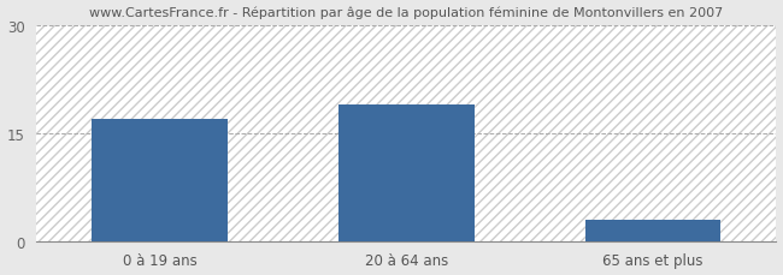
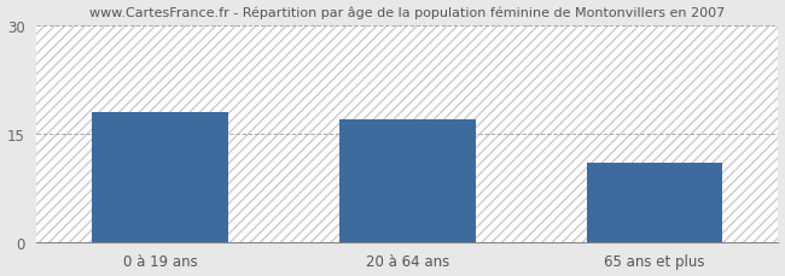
0 à 19 ans: 17 -> 18
20 à 64 ans: 19 -> 17
65 ans et plus: 3 -> 11
